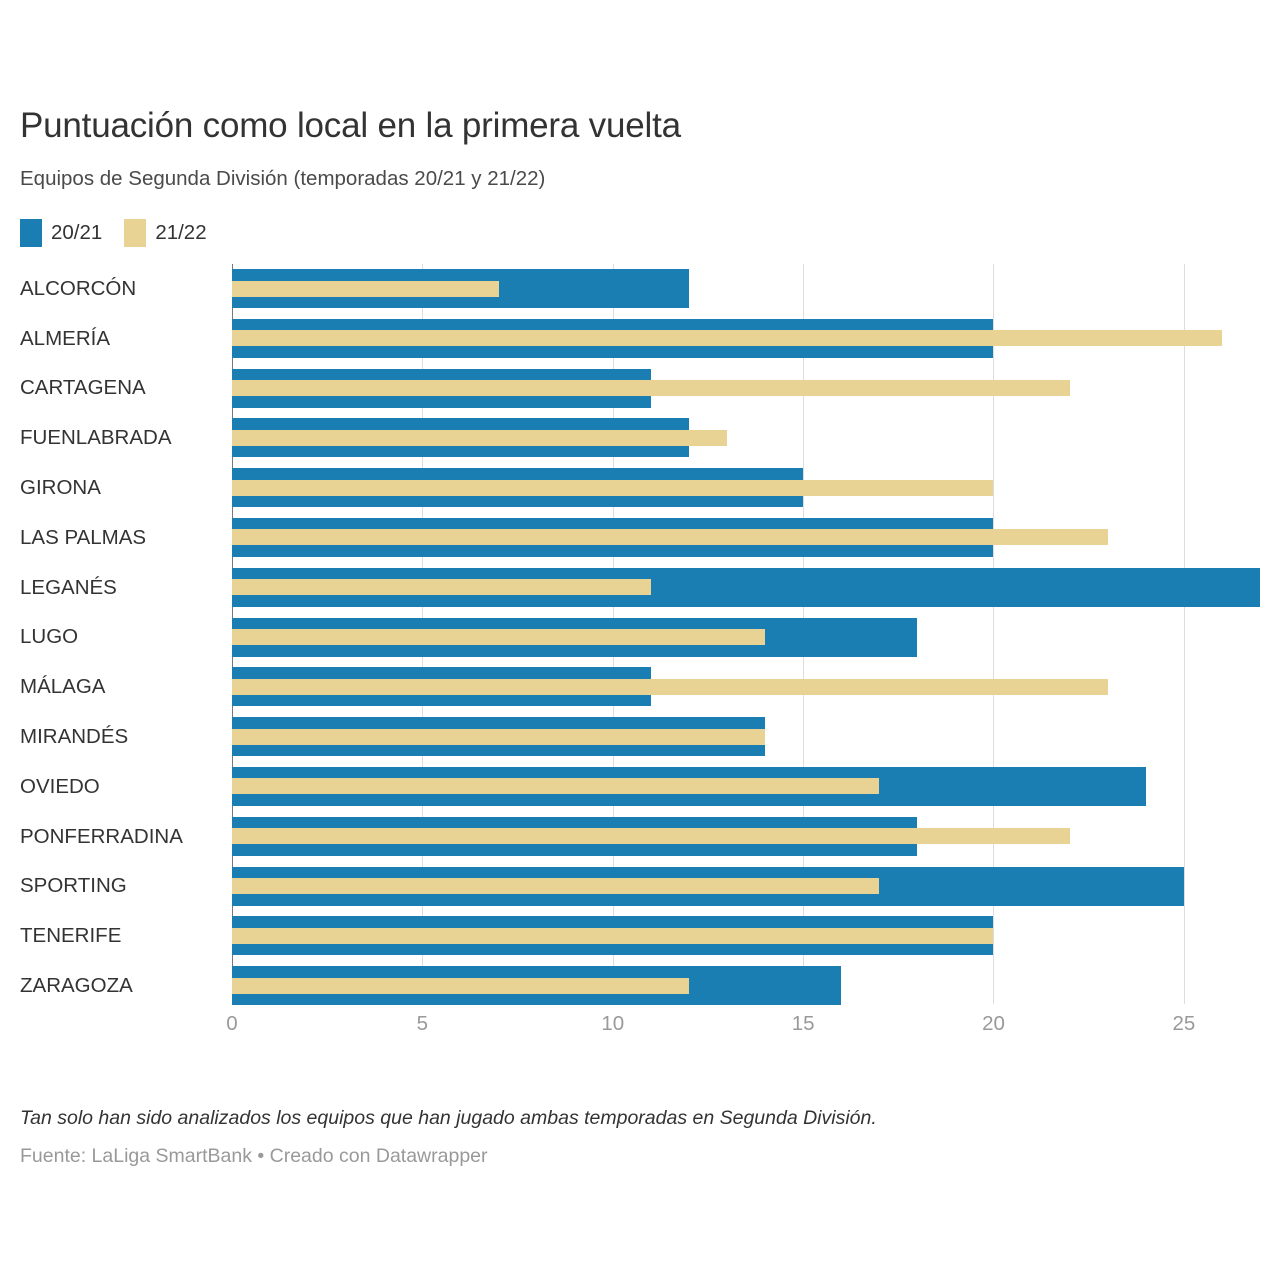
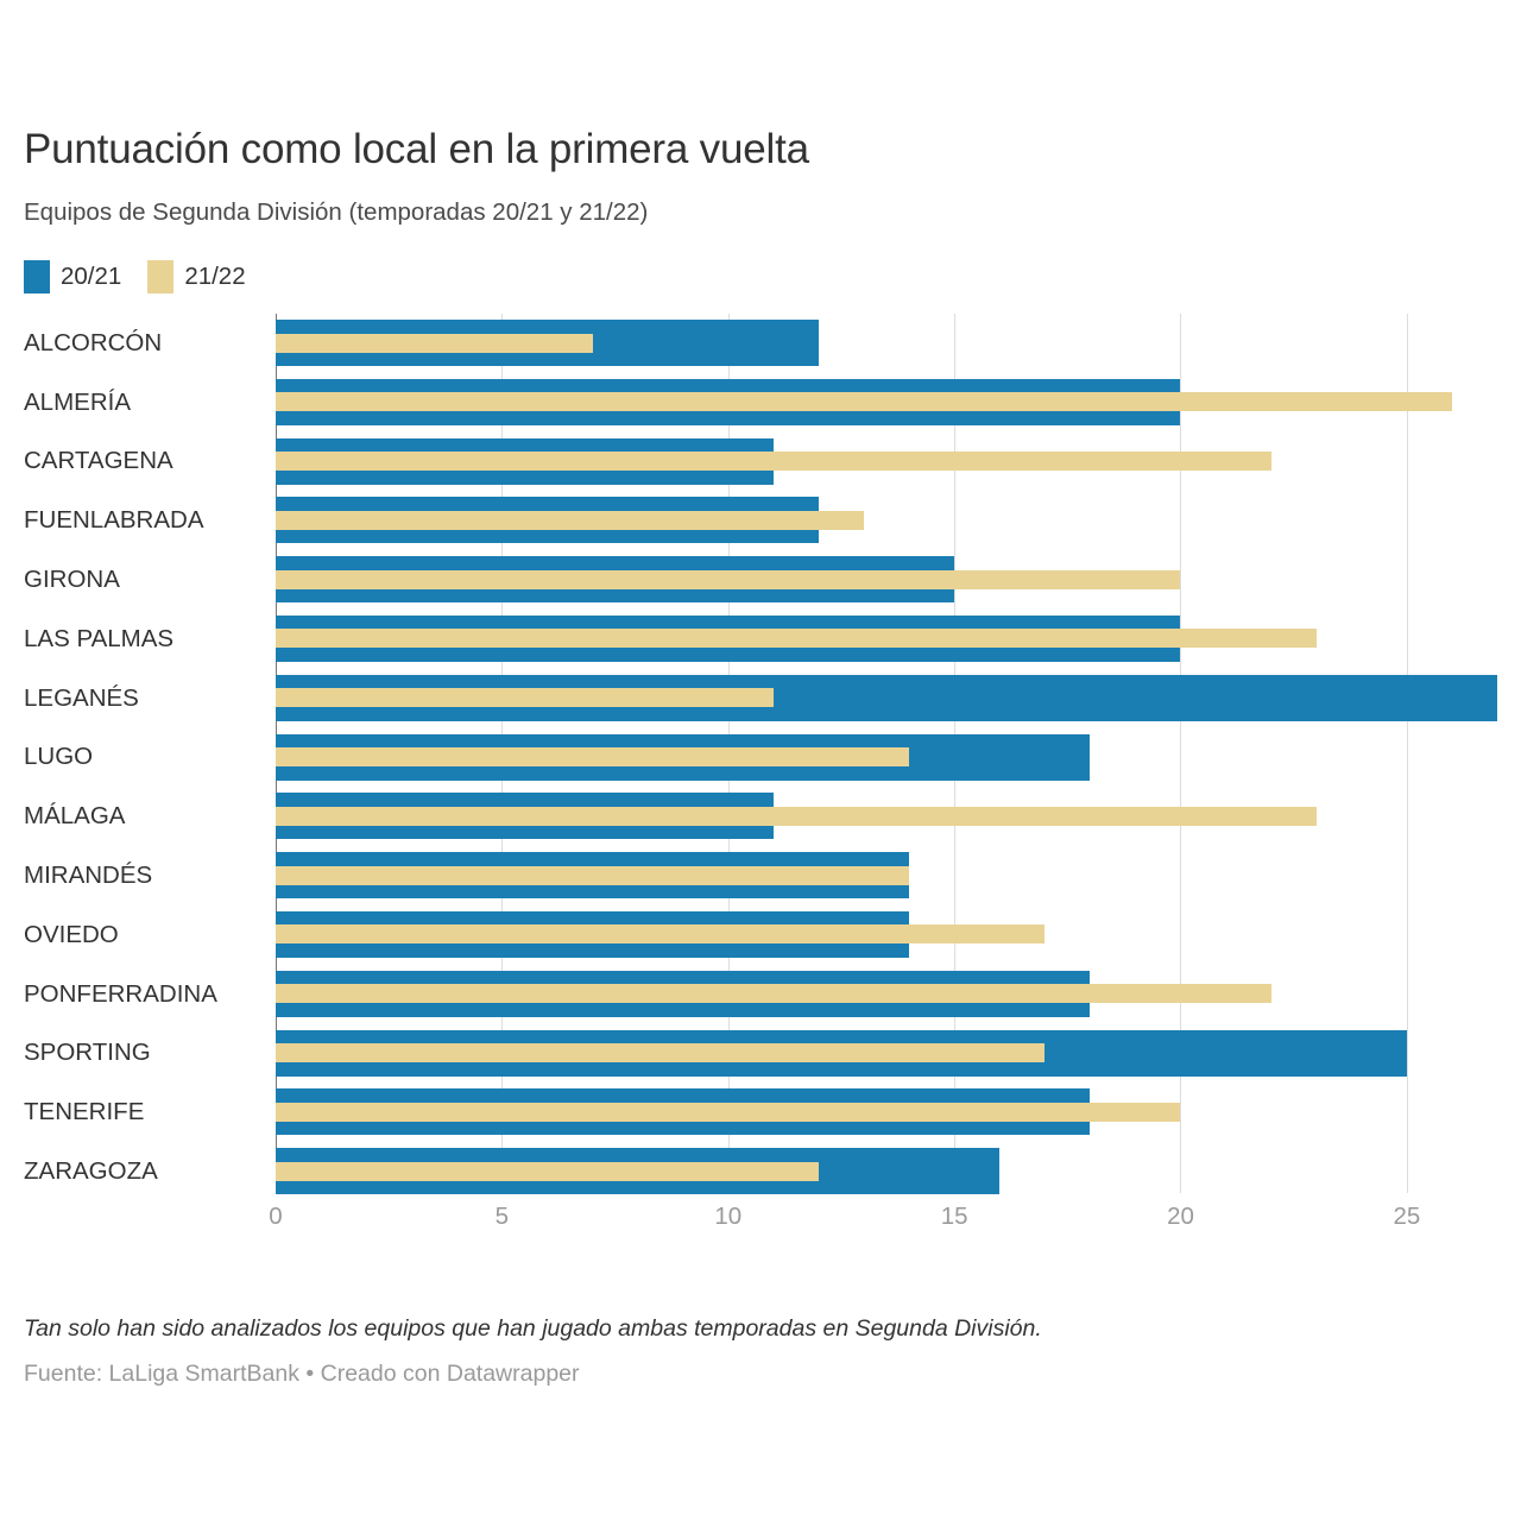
20/21/OVIEDO: 24 -> 14
20/21/TENERIFE: 20 -> 18
